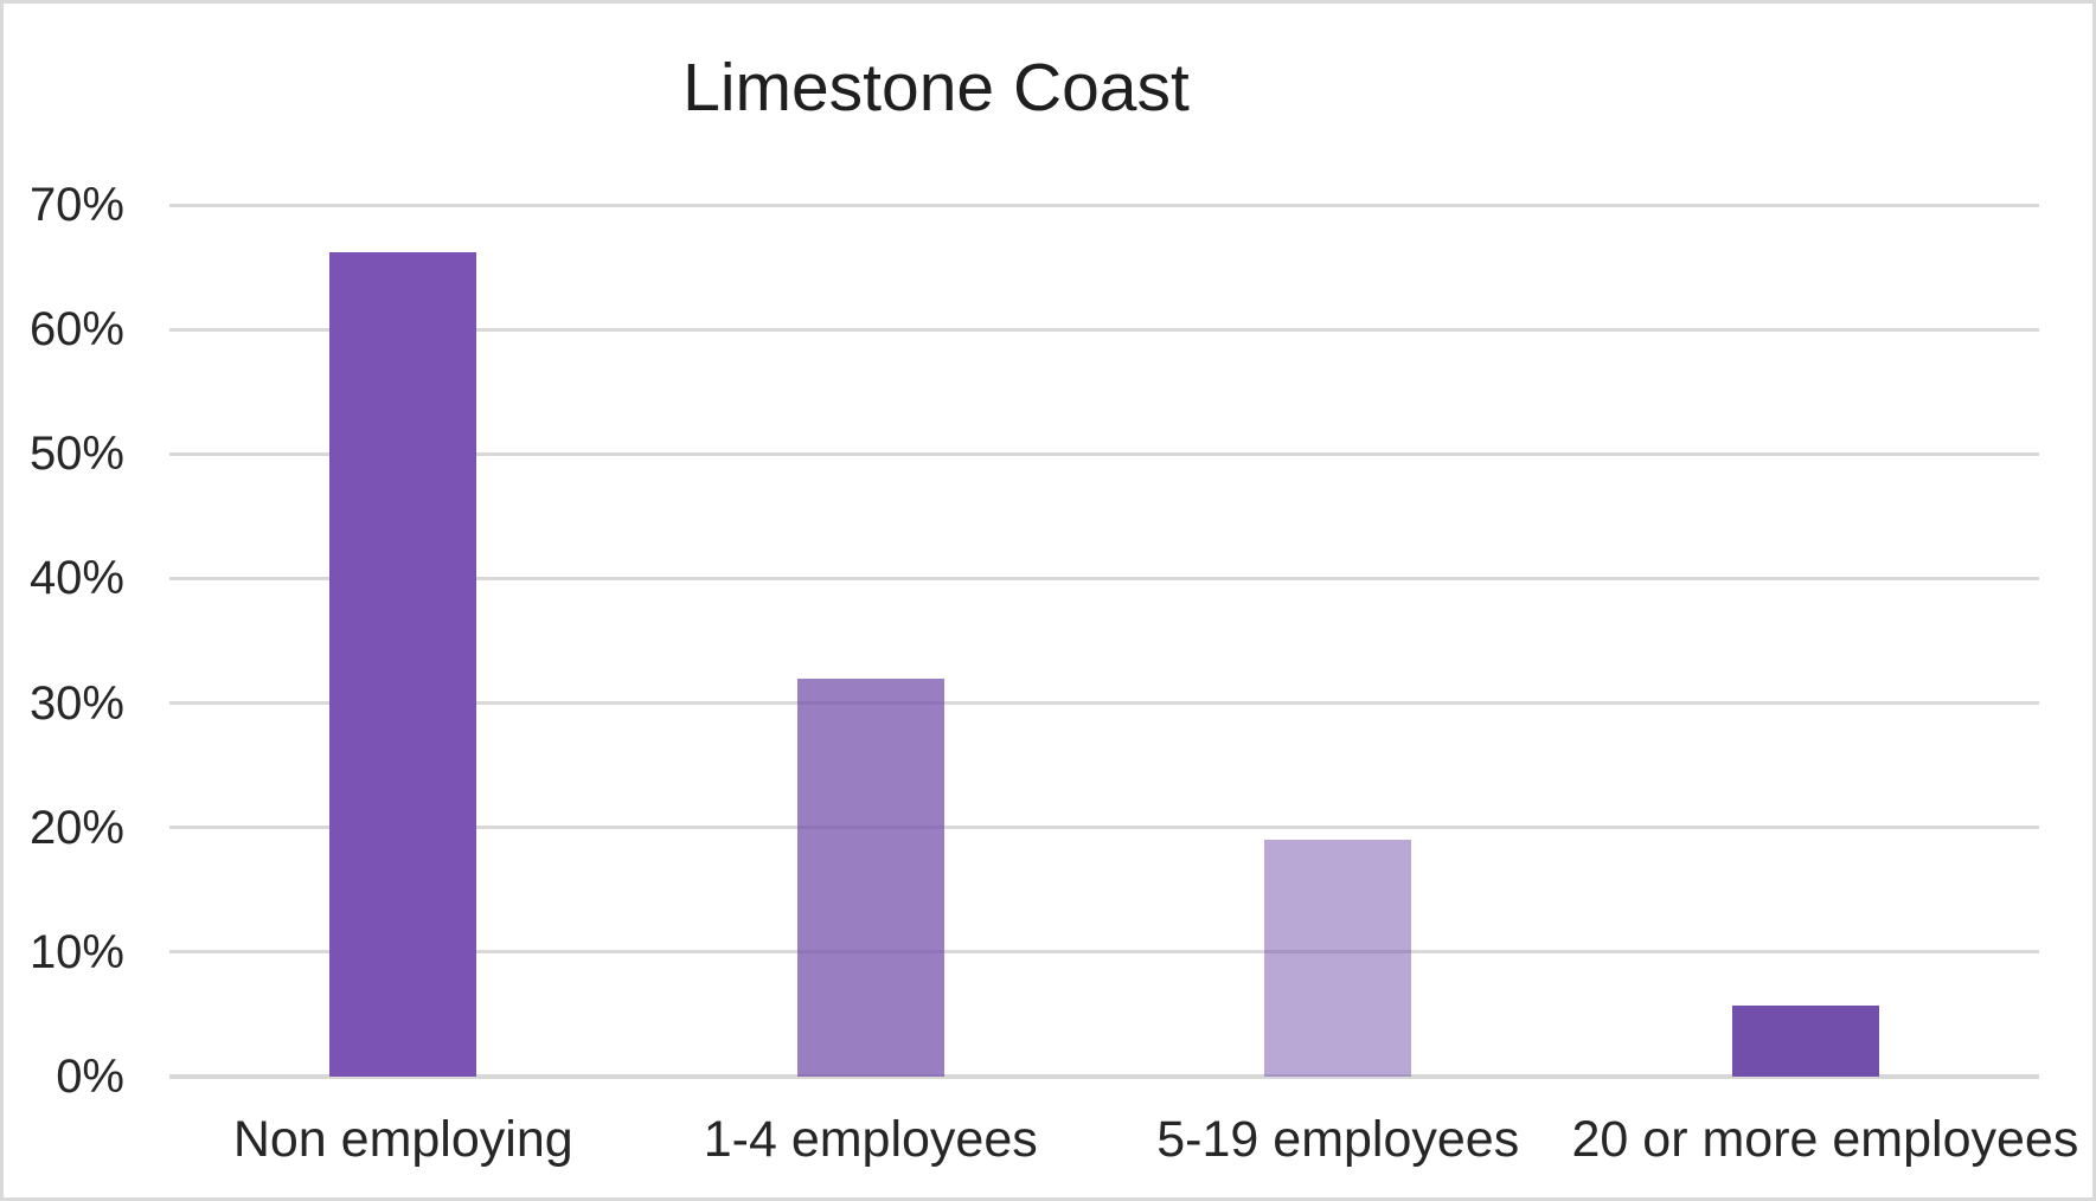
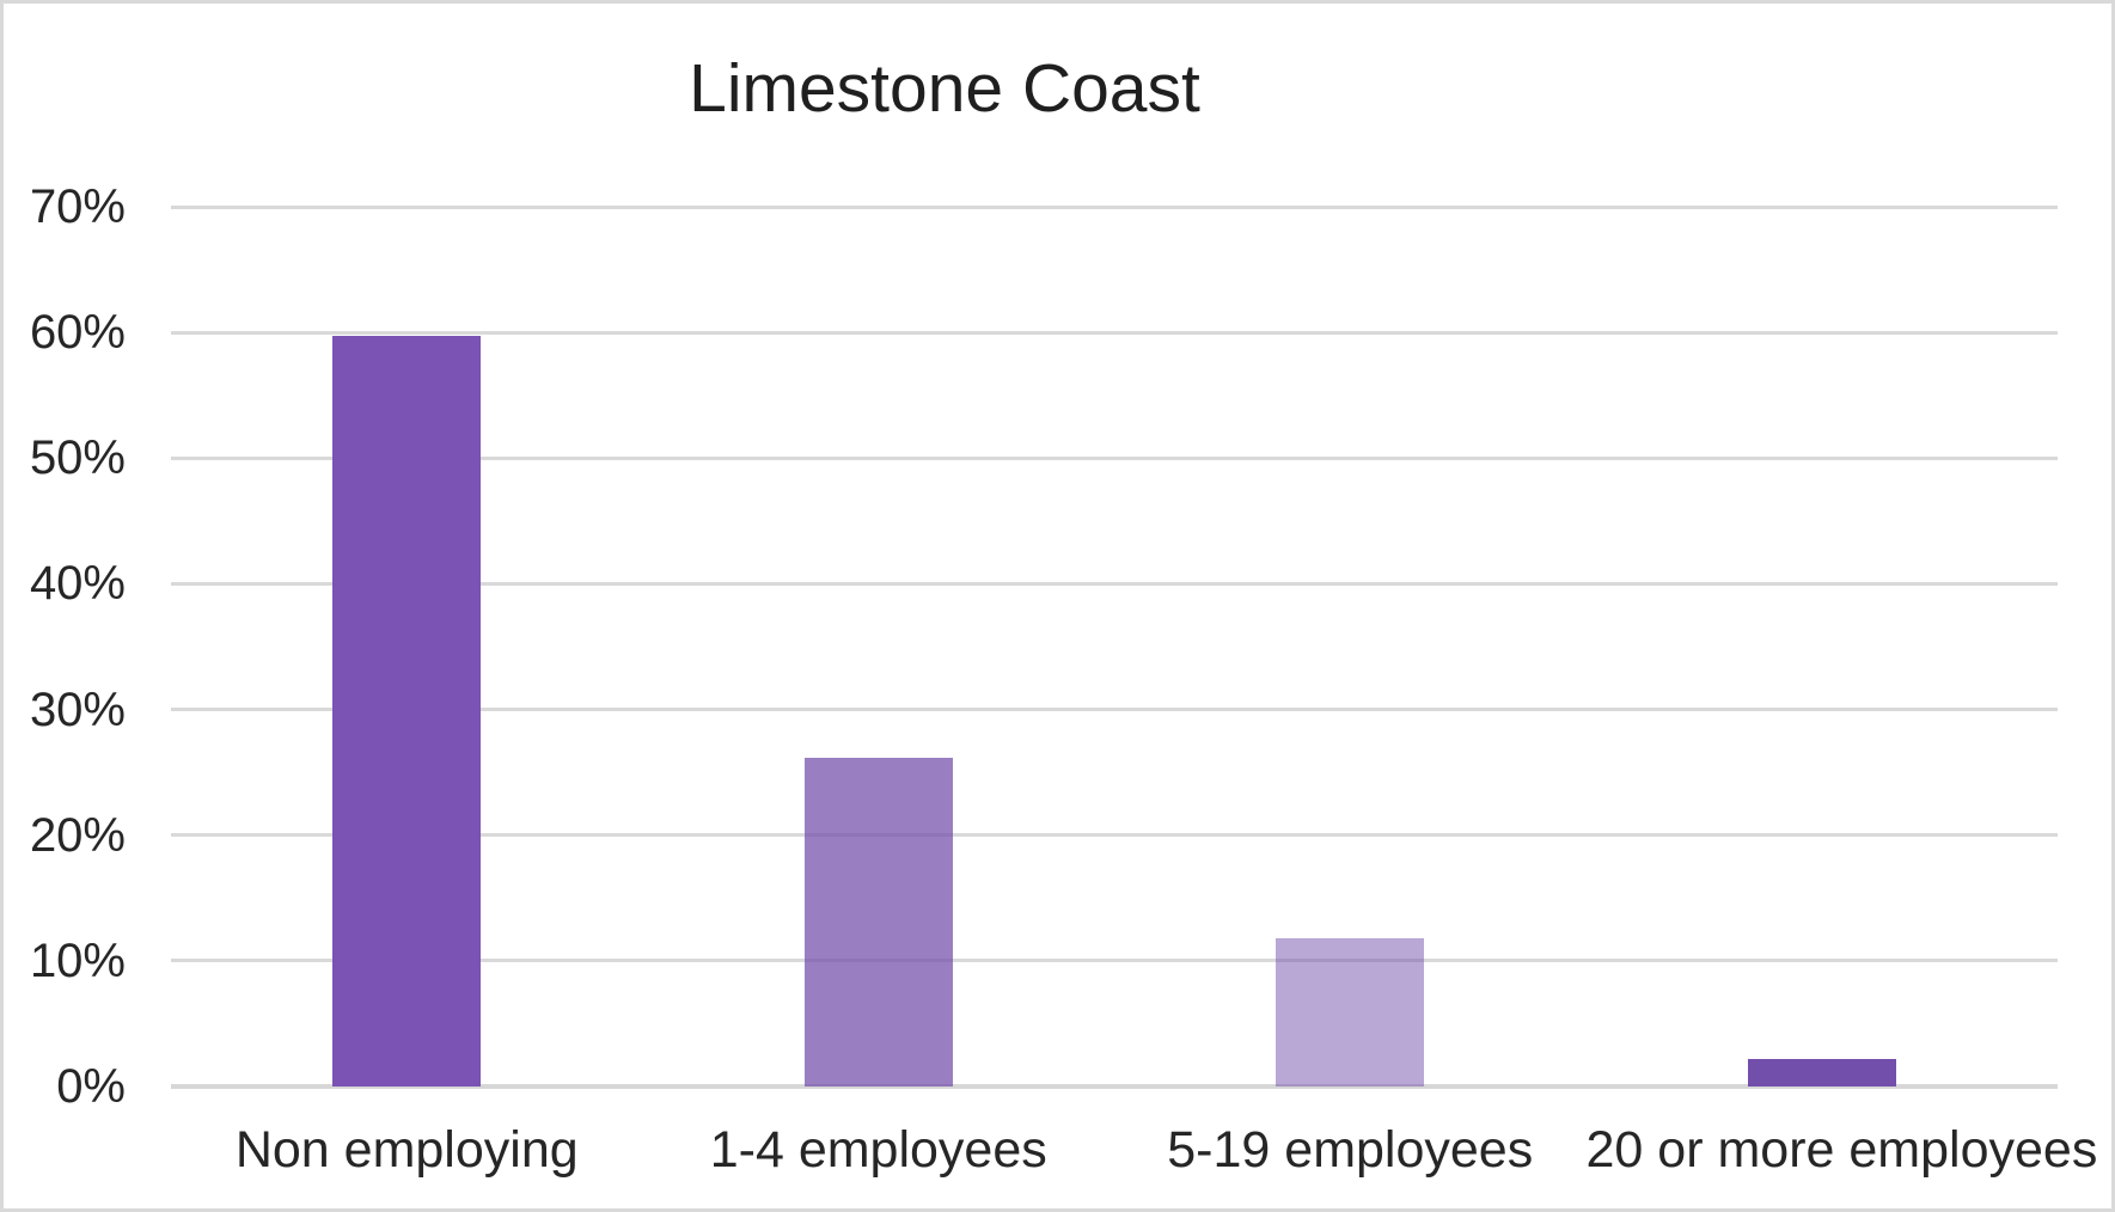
Non employing: 66.2% -> 59.7%
1-4 employees: 32.0% -> 26.2%
5-19 employees: 19.0% -> 11.8%
20 or more employees: 5.7% -> 2.2%
